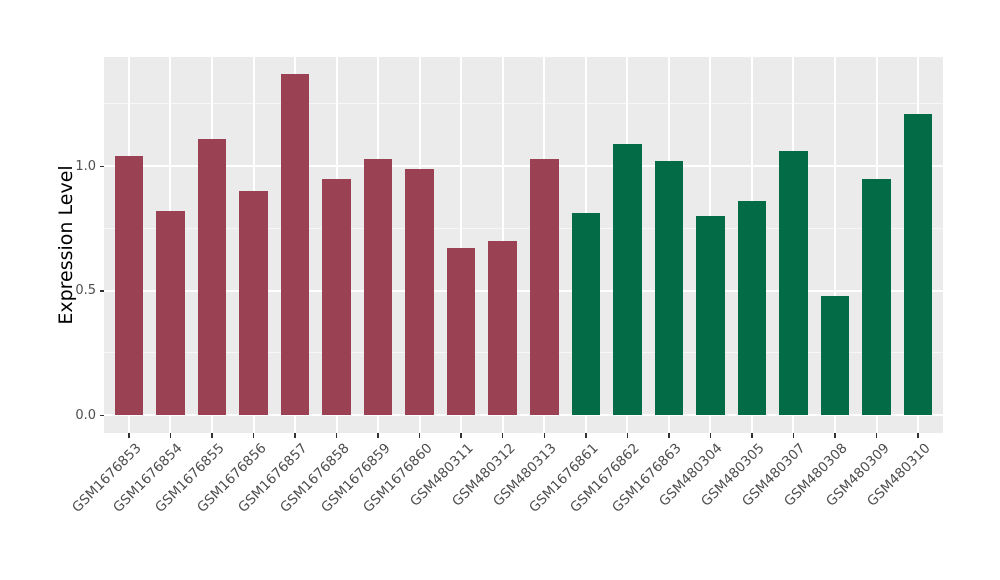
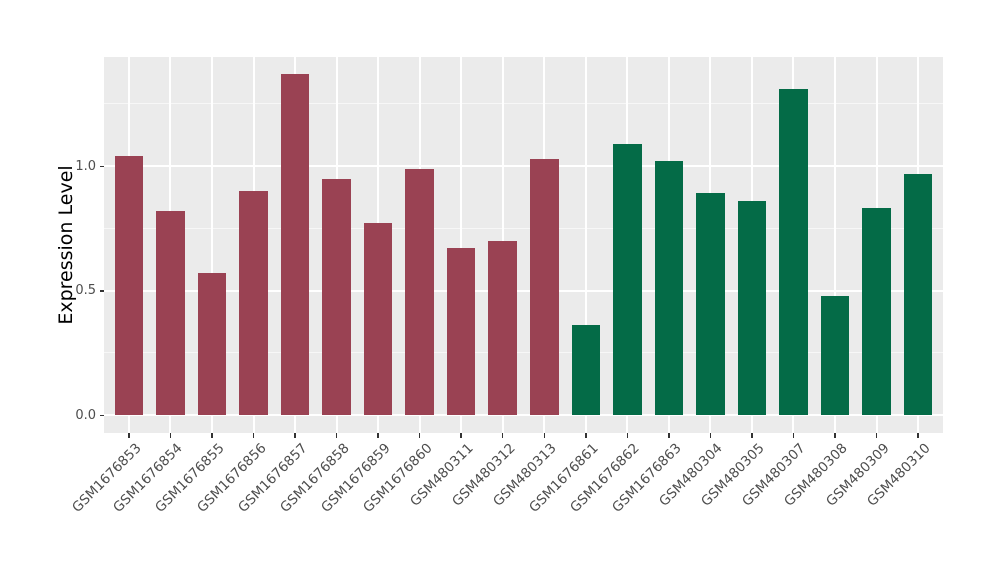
GSM1676855: 1.11 -> 0.57
GSM1676859: 1.03 -> 0.77
GSM1676861: 0.81 -> 0.36
GSM480304: 0.80 -> 0.89
GSM480307: 1.06 -> 1.31
GSM480309: 0.95 -> 0.83
GSM480310: 1.21 -> 0.97
